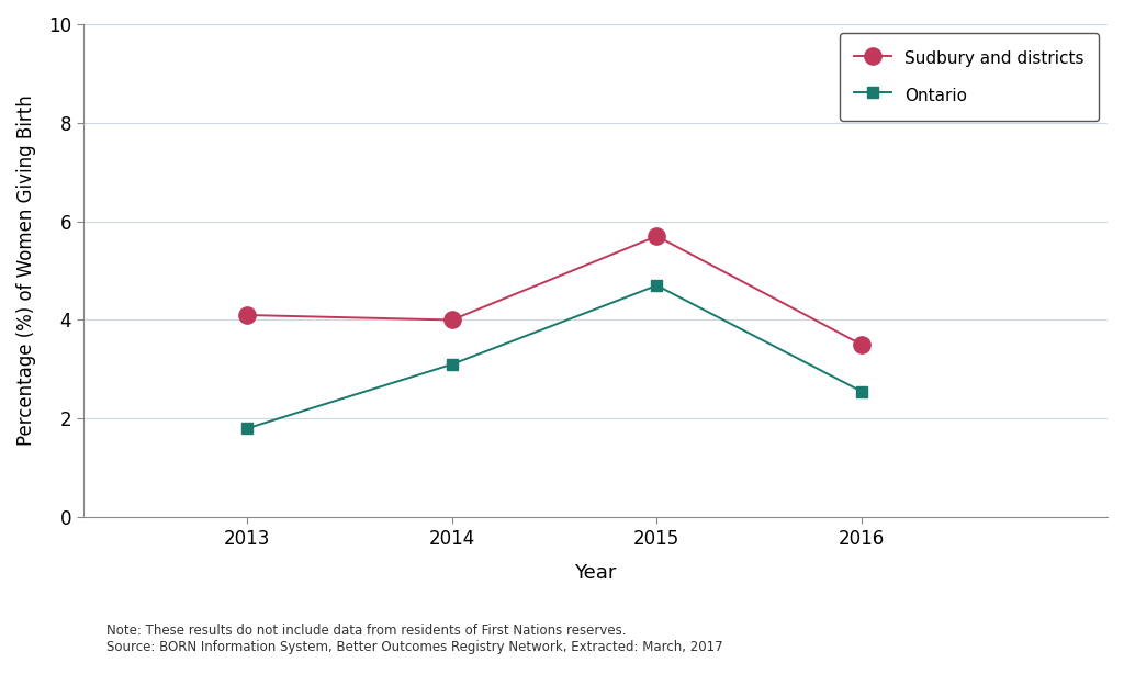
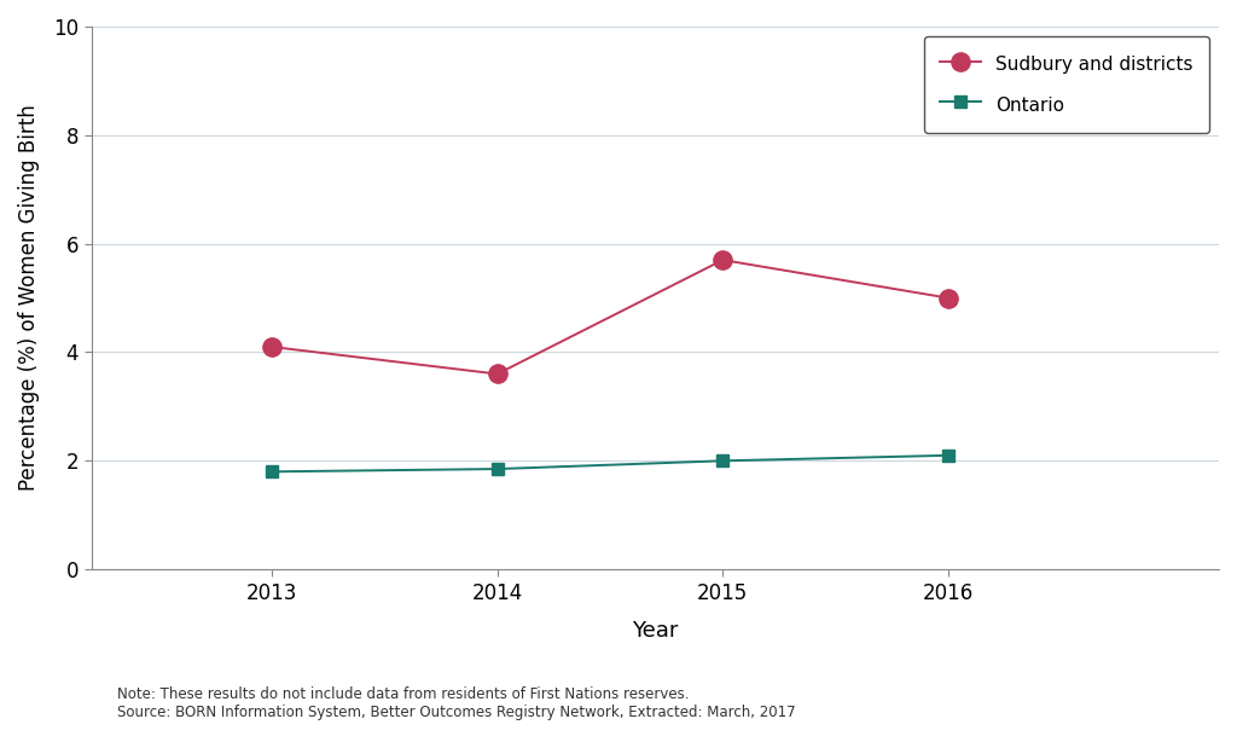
Sudbury and districts/2014: 4.0 -> 3.6
Ontario/2014: 3.10 -> 1.85
Ontario/2015: 4.70 -> 2.00
Sudbury and districts/2016: 3.5 -> 5.0
Ontario/2016: 2.55 -> 2.10
